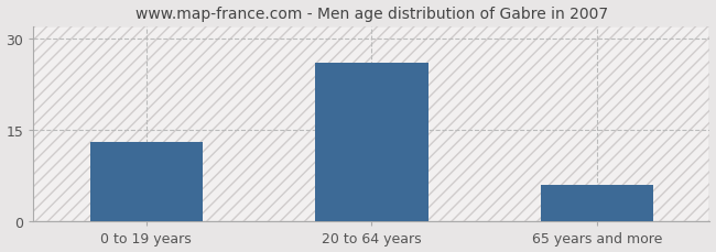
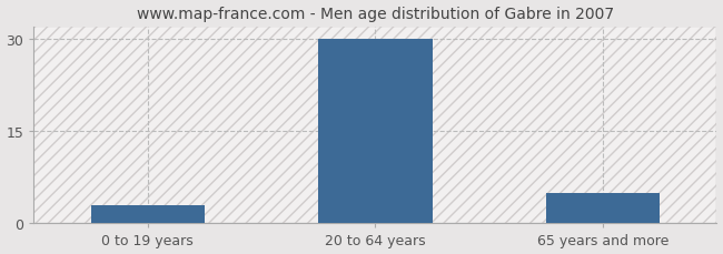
0 to 19 years: 13 -> 3
20 to 64 years: 26 -> 30
65 years and more: 6 -> 5
